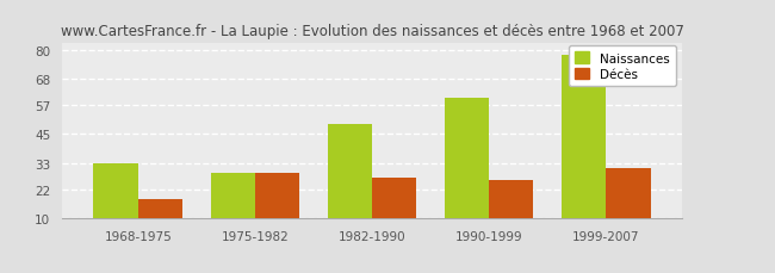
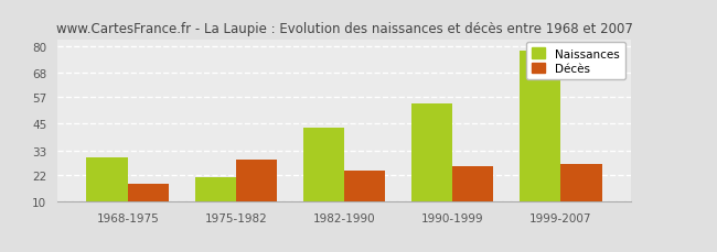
Naissances/1968-1975: 33 -> 30
Naissances/1975-1982: 29 -> 21
Naissances/1982-1990: 49 -> 43
Décès/1982-1990: 27 -> 24
Naissances/1990-1999: 60 -> 54
Décès/1999-2007: 31 -> 27
